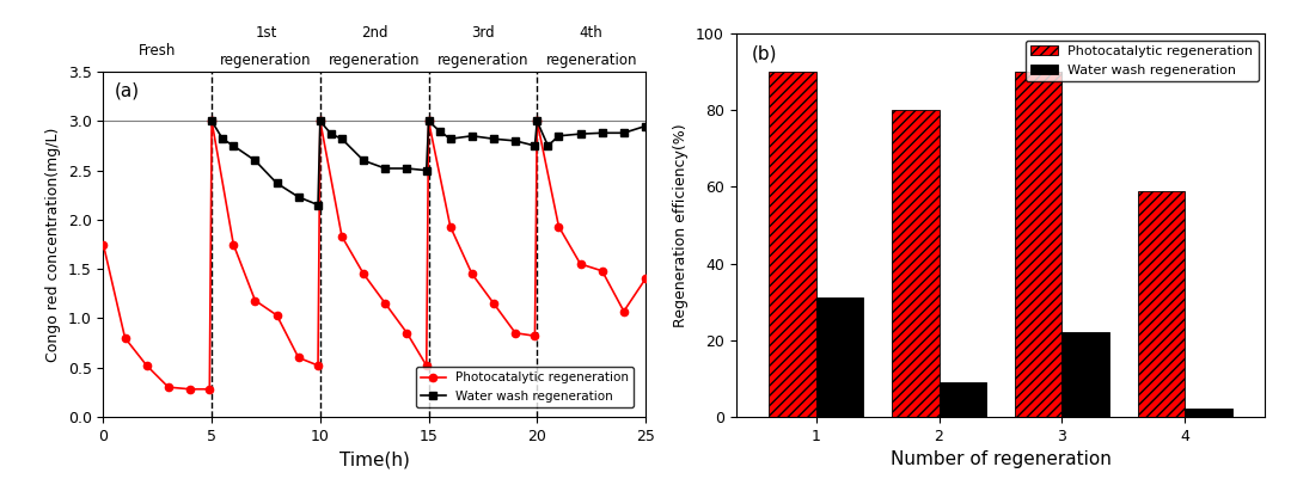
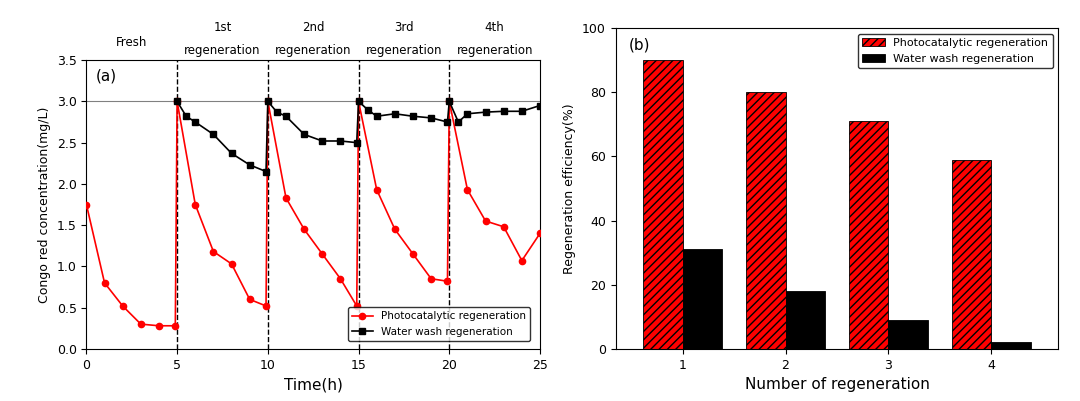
Water wash regeneration/2: 9 -> 18
Photocatalytic regeneration/3: 90 -> 71
Water wash regeneration/3: 22 -> 9
